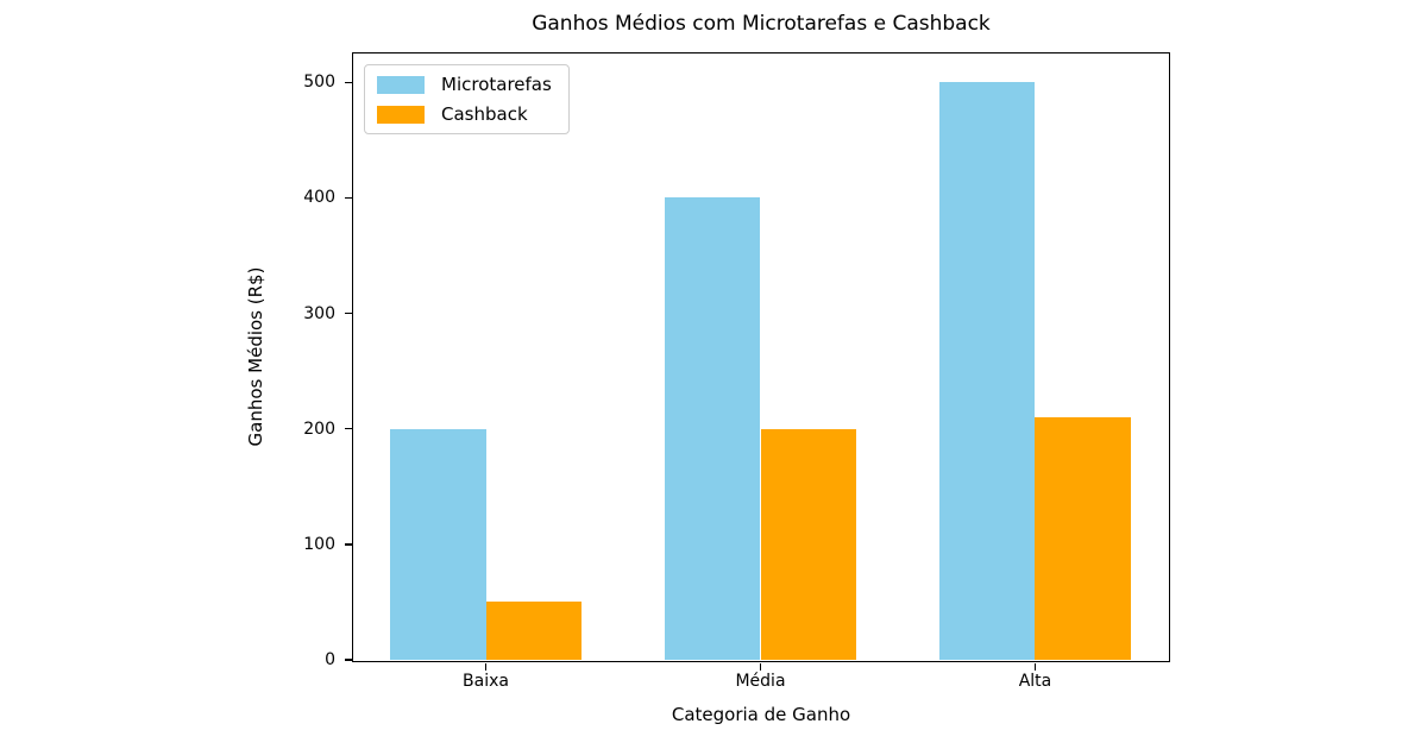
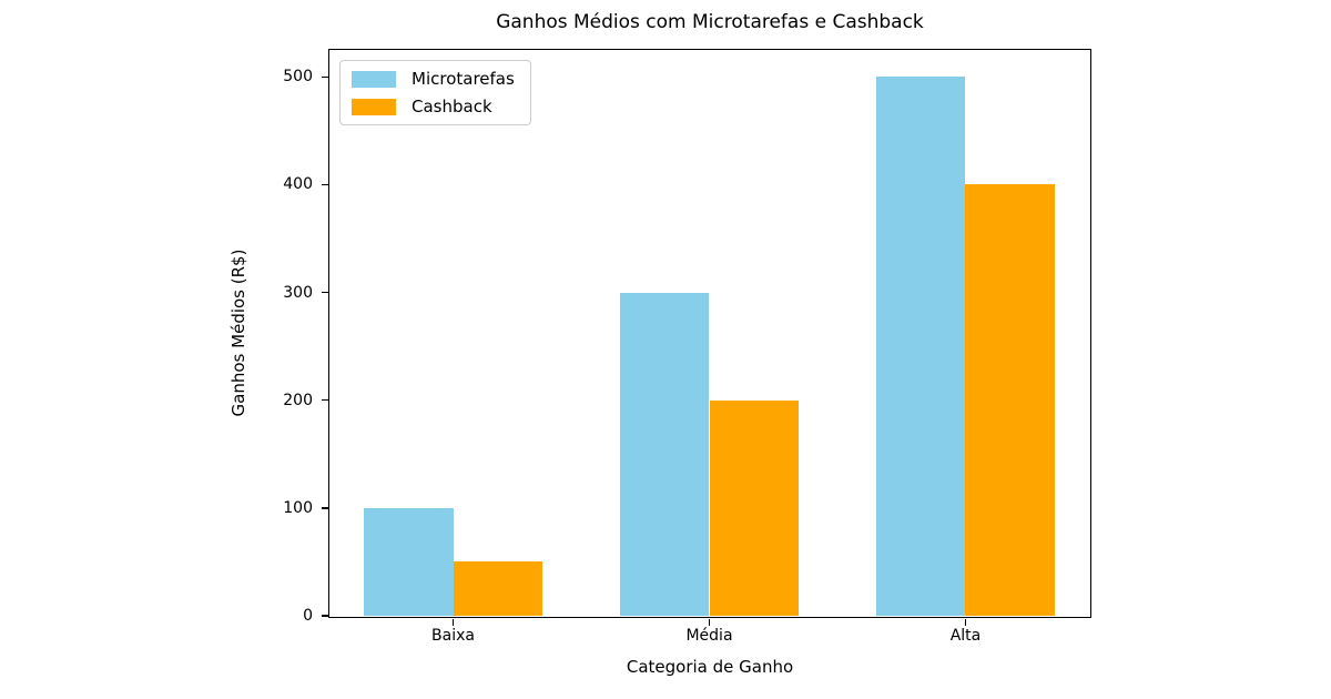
Microtarefas/Baixa: 200 -> 100
Microtarefas/Média: 400 -> 300
Cashback/Alta: 210 -> 400
